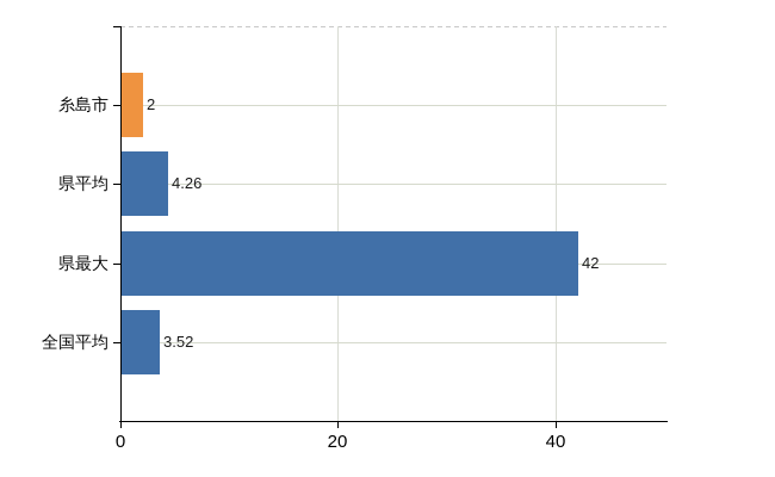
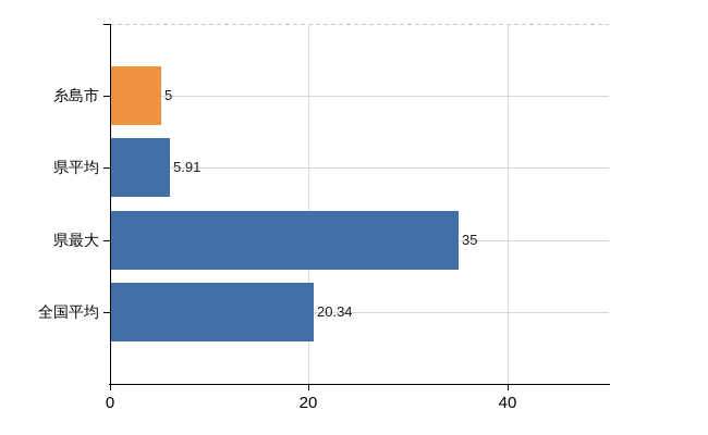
糸島市: 2 -> 5
県平均: 4.26 -> 5.91
県最大: 42 -> 35
全国平均: 3.52 -> 20.34
